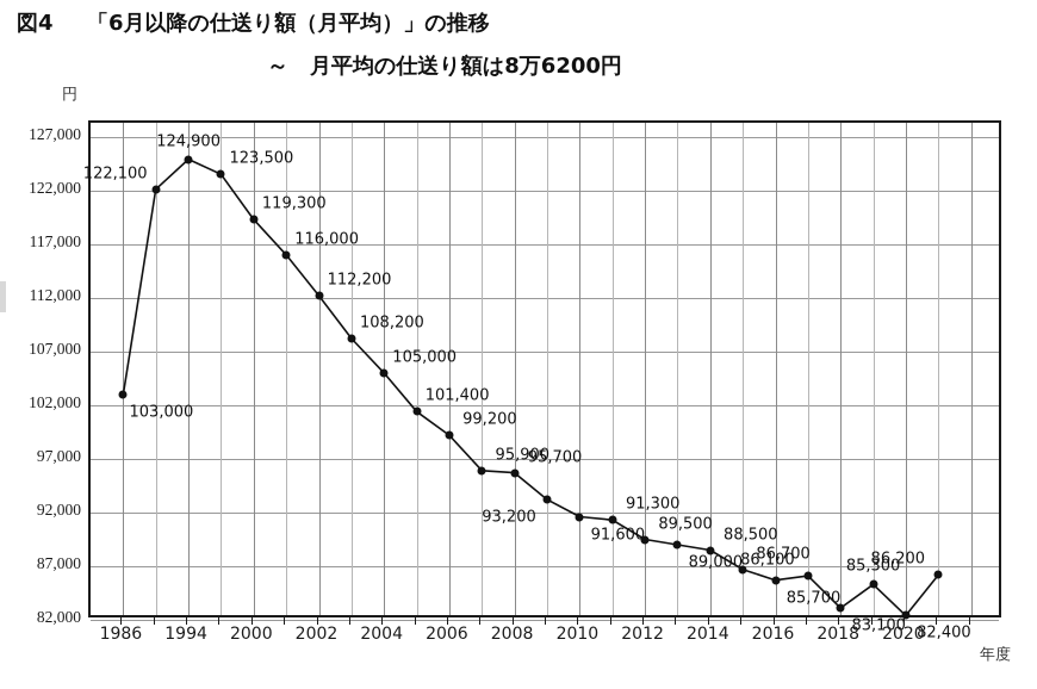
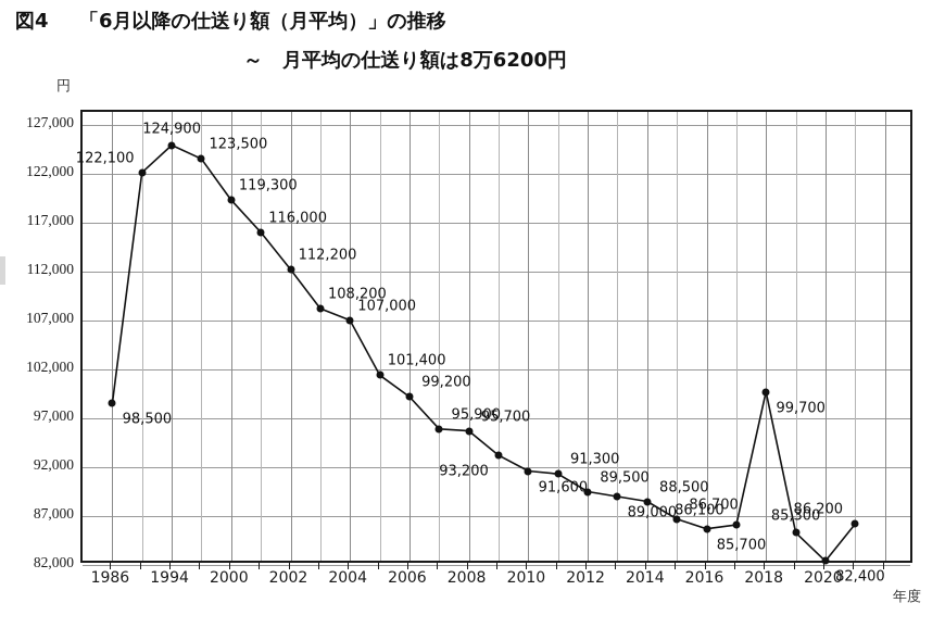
1986: 103,000 -> 98,500
2004: 105,000 -> 107,000
2018: 83,100 -> 99,700
